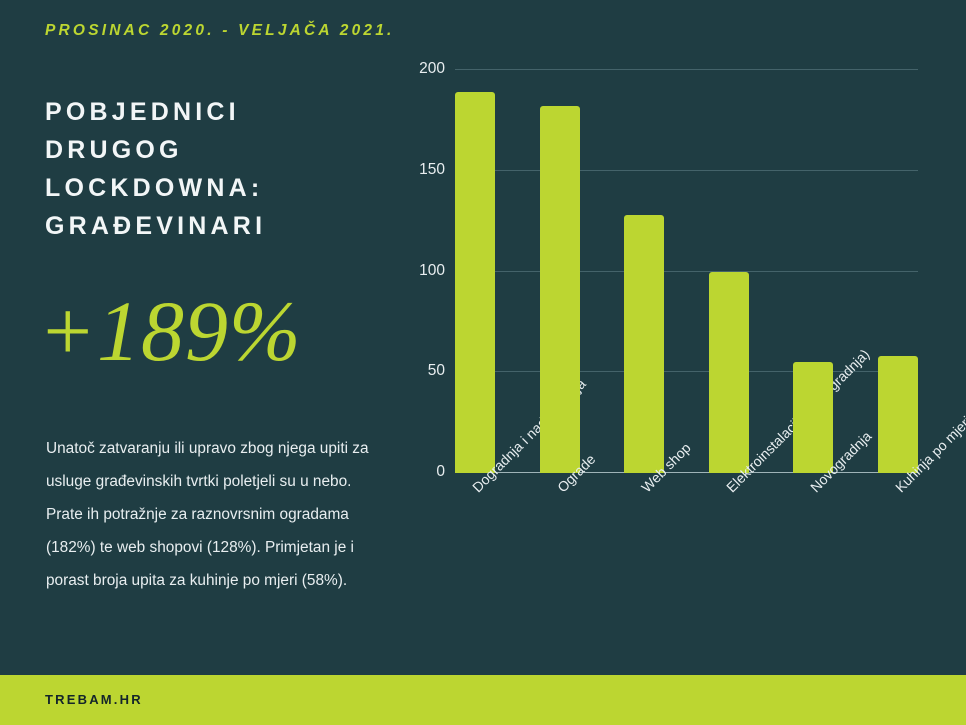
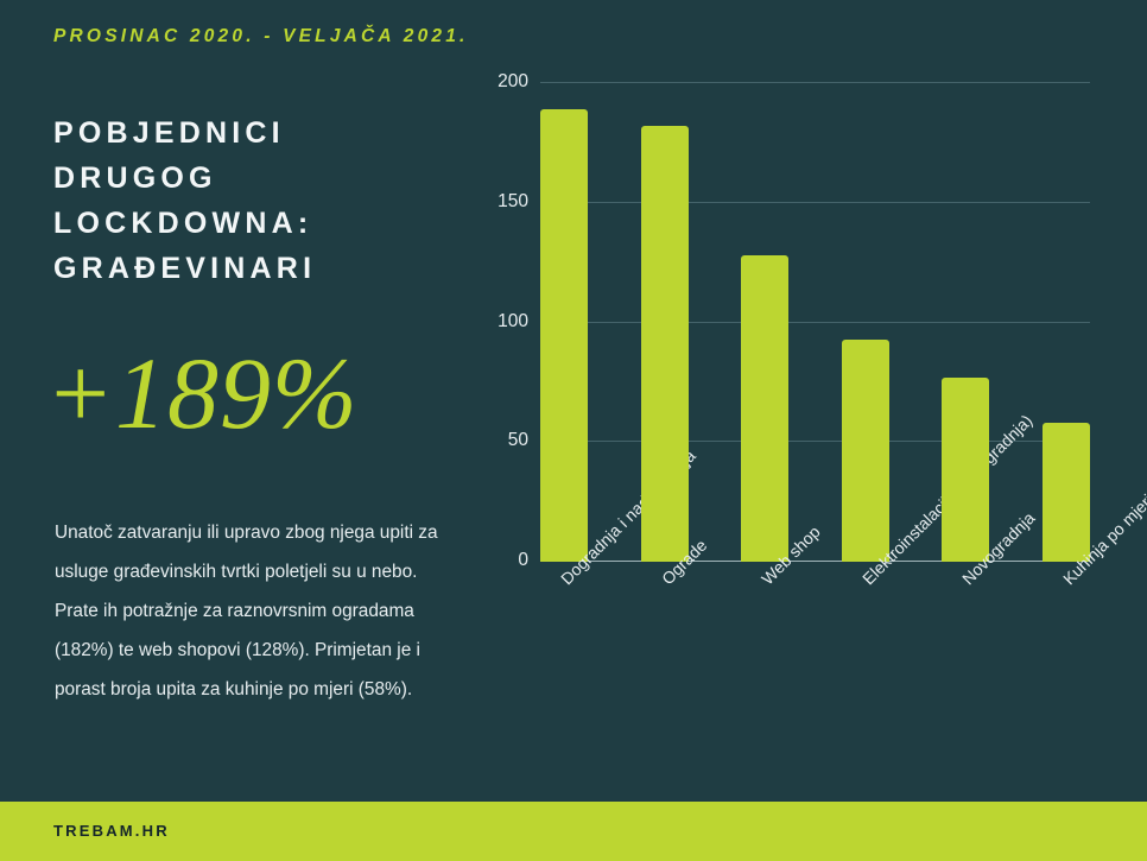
Elektroinstalacije (novogradnja): 100 -> 93
Novogradnja: 55 -> 77
